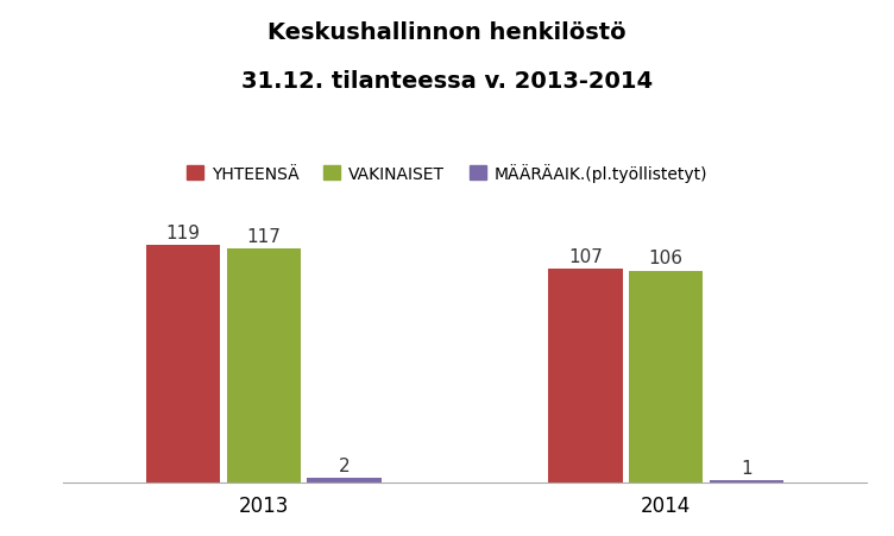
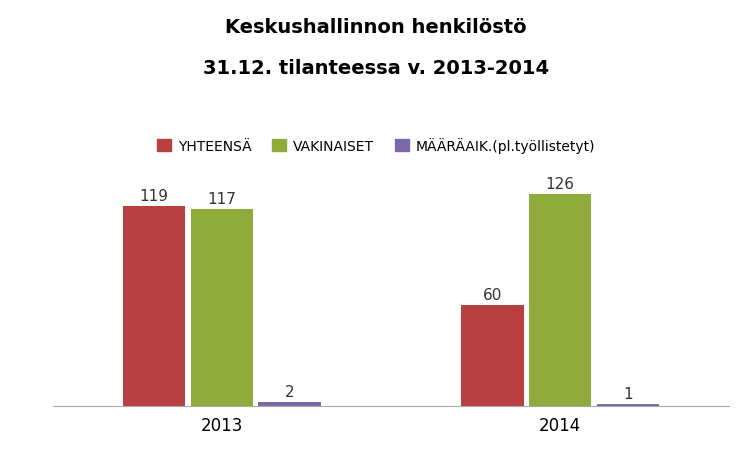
YHTEENSÄ/2014: 107 -> 60
VAKINAISET/2014: 106 -> 126
